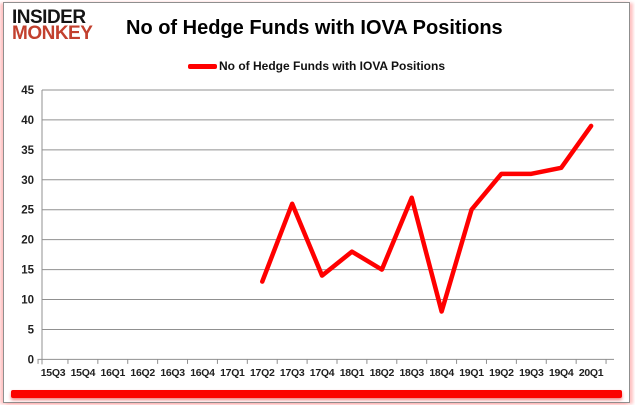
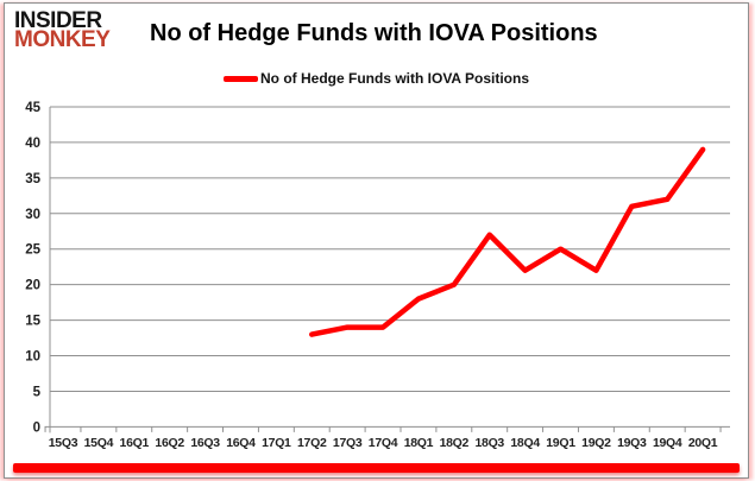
17Q3: 26 -> 14
18Q2: 15 -> 20
18Q4: 8 -> 22
19Q2: 31 -> 22
